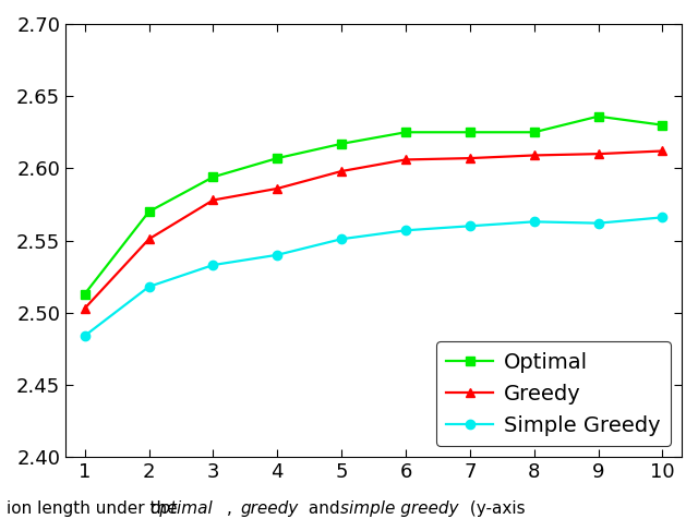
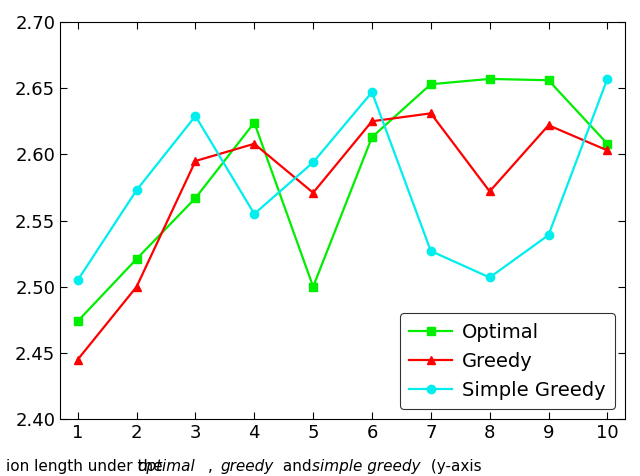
Optimal/1: 2.513 -> 2.474
Greedy/1: 2.503 -> 2.445
Simple Greedy/1: 2.484 -> 2.505
Optimal/2: 2.570 -> 2.521
Greedy/2: 2.551 -> 2.500
Simple Greedy/2: 2.518 -> 2.573
Optimal/3: 2.594 -> 2.567
Greedy/3: 2.578 -> 2.595
Simple Greedy/3: 2.533 -> 2.629
Optimal/4: 2.607 -> 2.624
Greedy/4: 2.586 -> 2.608
Simple Greedy/4: 2.540 -> 2.555
Optimal/5: 2.617 -> 2.500
Greedy/5: 2.598 -> 2.571
Simple Greedy/5: 2.551 -> 2.594
Optimal/6: 2.625 -> 2.613
Greedy/6: 2.606 -> 2.625
Simple Greedy/6: 2.557 -> 2.647
Optimal/7: 2.625 -> 2.653
Greedy/7: 2.607 -> 2.631
Simple Greedy/7: 2.560 -> 2.527
Optimal/8: 2.625 -> 2.657
Greedy/8: 2.609 -> 2.572
Simple Greedy/8: 2.563 -> 2.507
Optimal/9: 2.636 -> 2.656
Greedy/9: 2.610 -> 2.622
Simple Greedy/9: 2.562 -> 2.539
Optimal/10: 2.630 -> 2.608
Greedy/10: 2.612 -> 2.603
Simple Greedy/10: 2.566 -> 2.657
